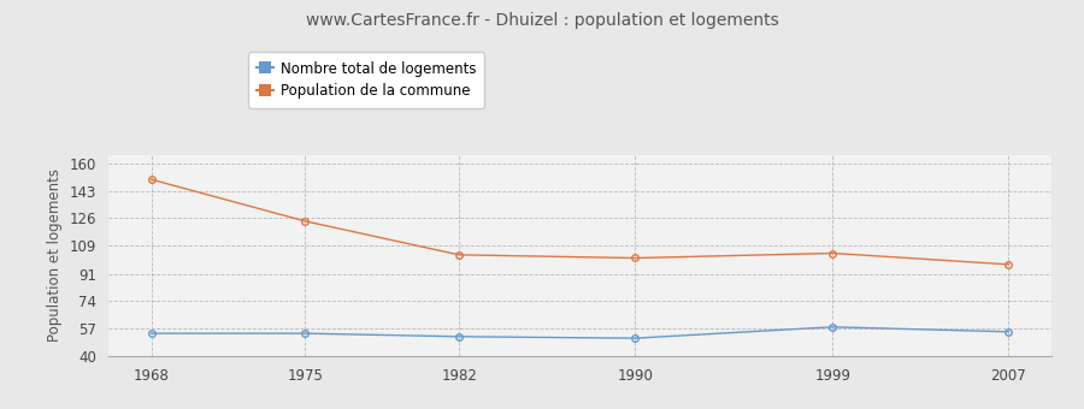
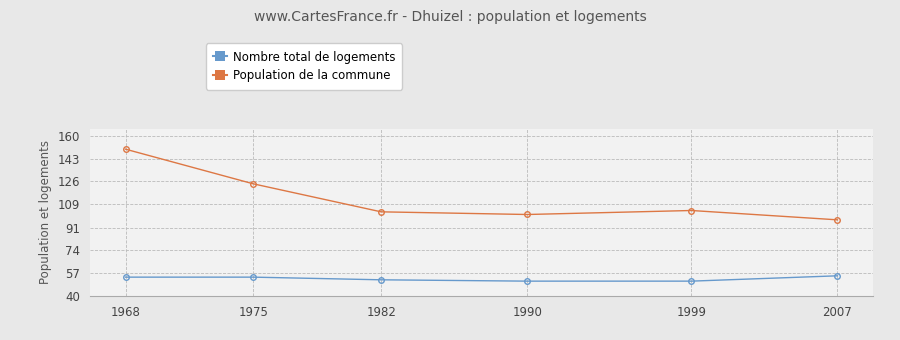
Nombre total de logements/1999: 58 -> 51
